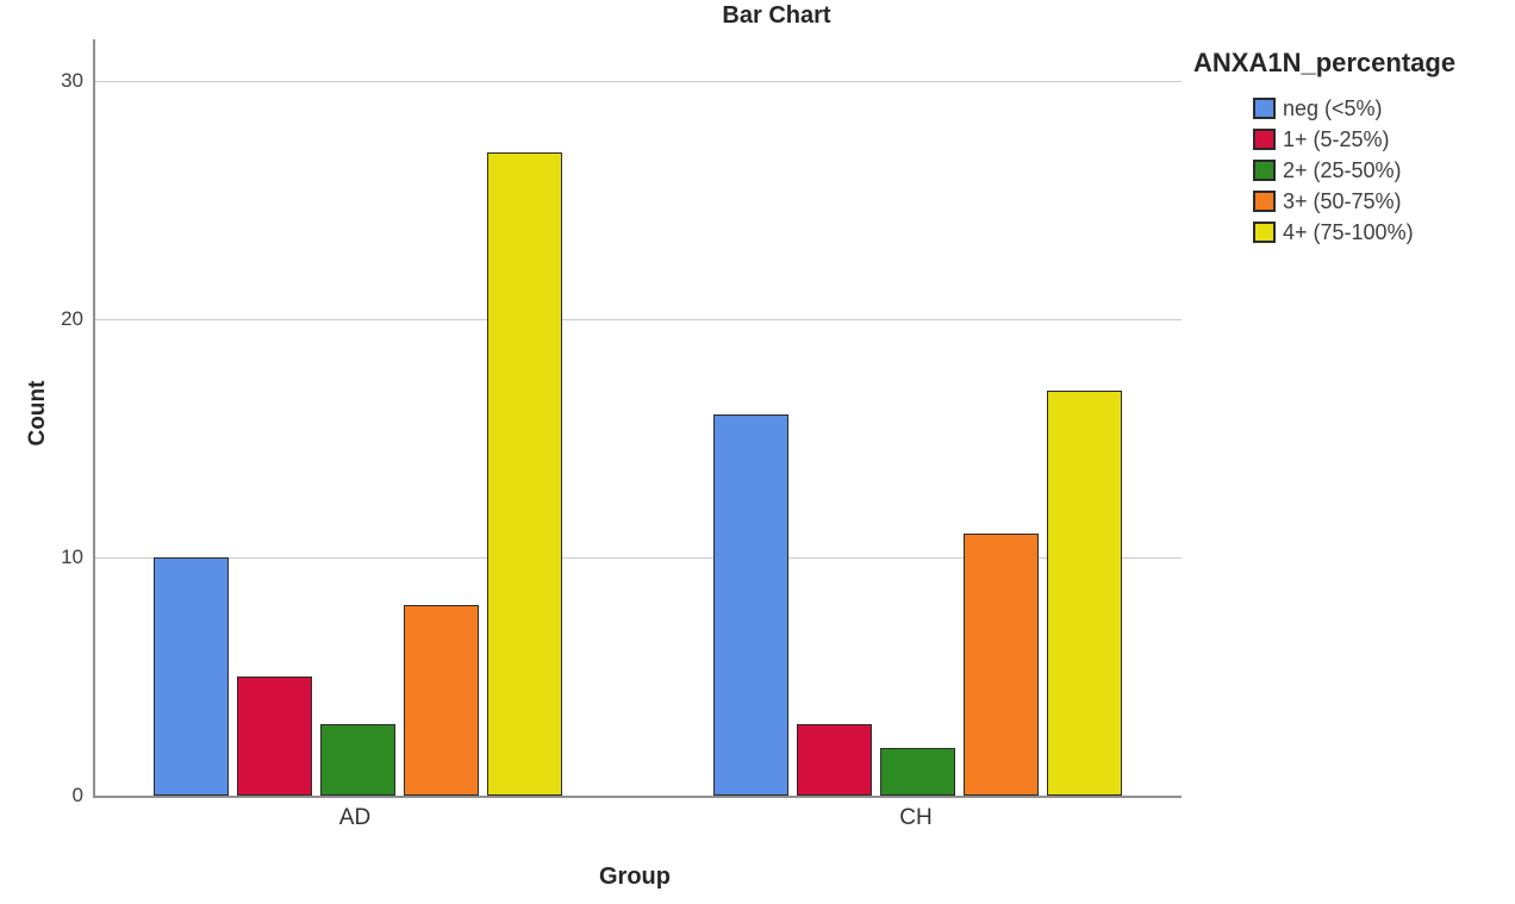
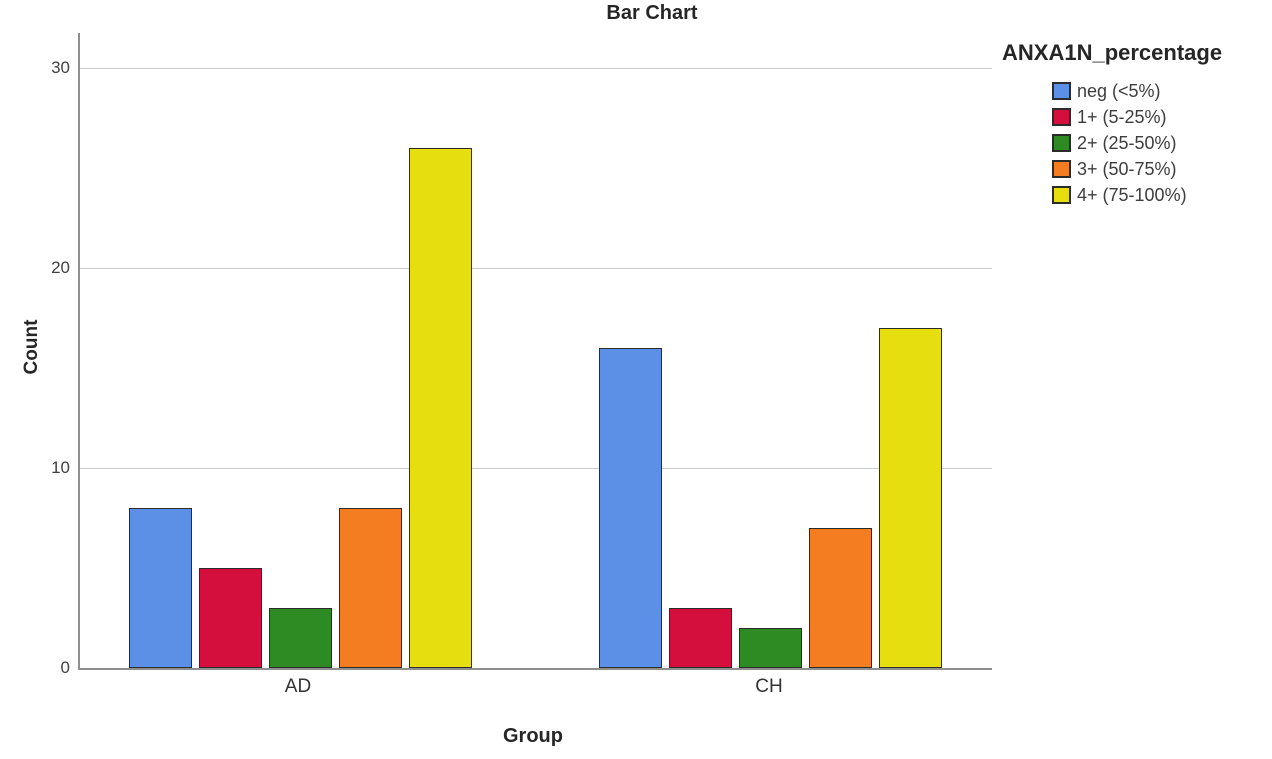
neg (<5%)/AD: 10 -> 8
4+ (75-100%)/AD: 27 -> 26
3+ (50-75%)/CH: 11 -> 7
